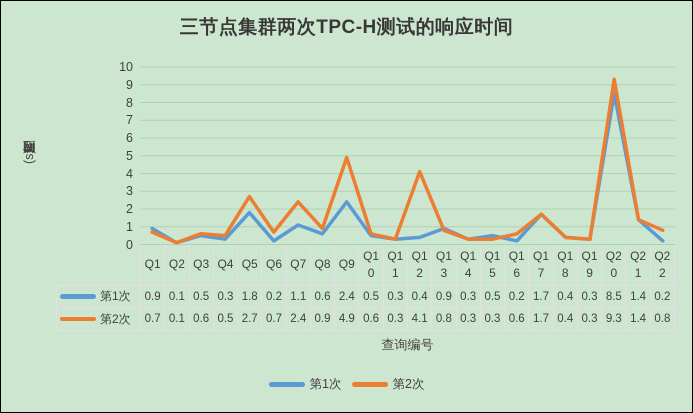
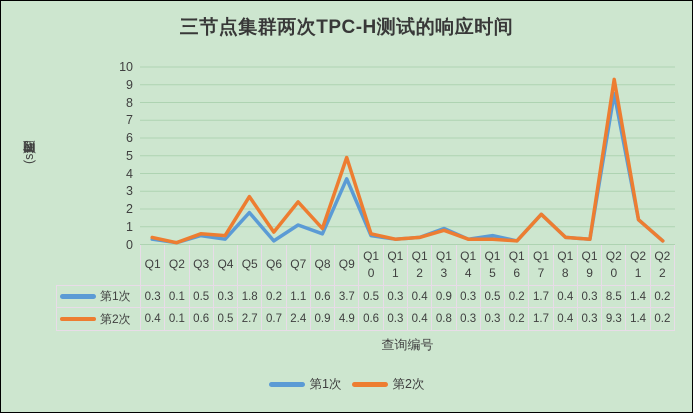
第1次/Q1: 0.9 -> 0.3
第2次/Q1: 0.7 -> 0.4
第1次/Q9: 2.4 -> 3.7
第2次/Q12: 4.1 -> 0.4
第2次/Q16: 0.6 -> 0.2
第2次/Q22: 0.8 -> 0.2
